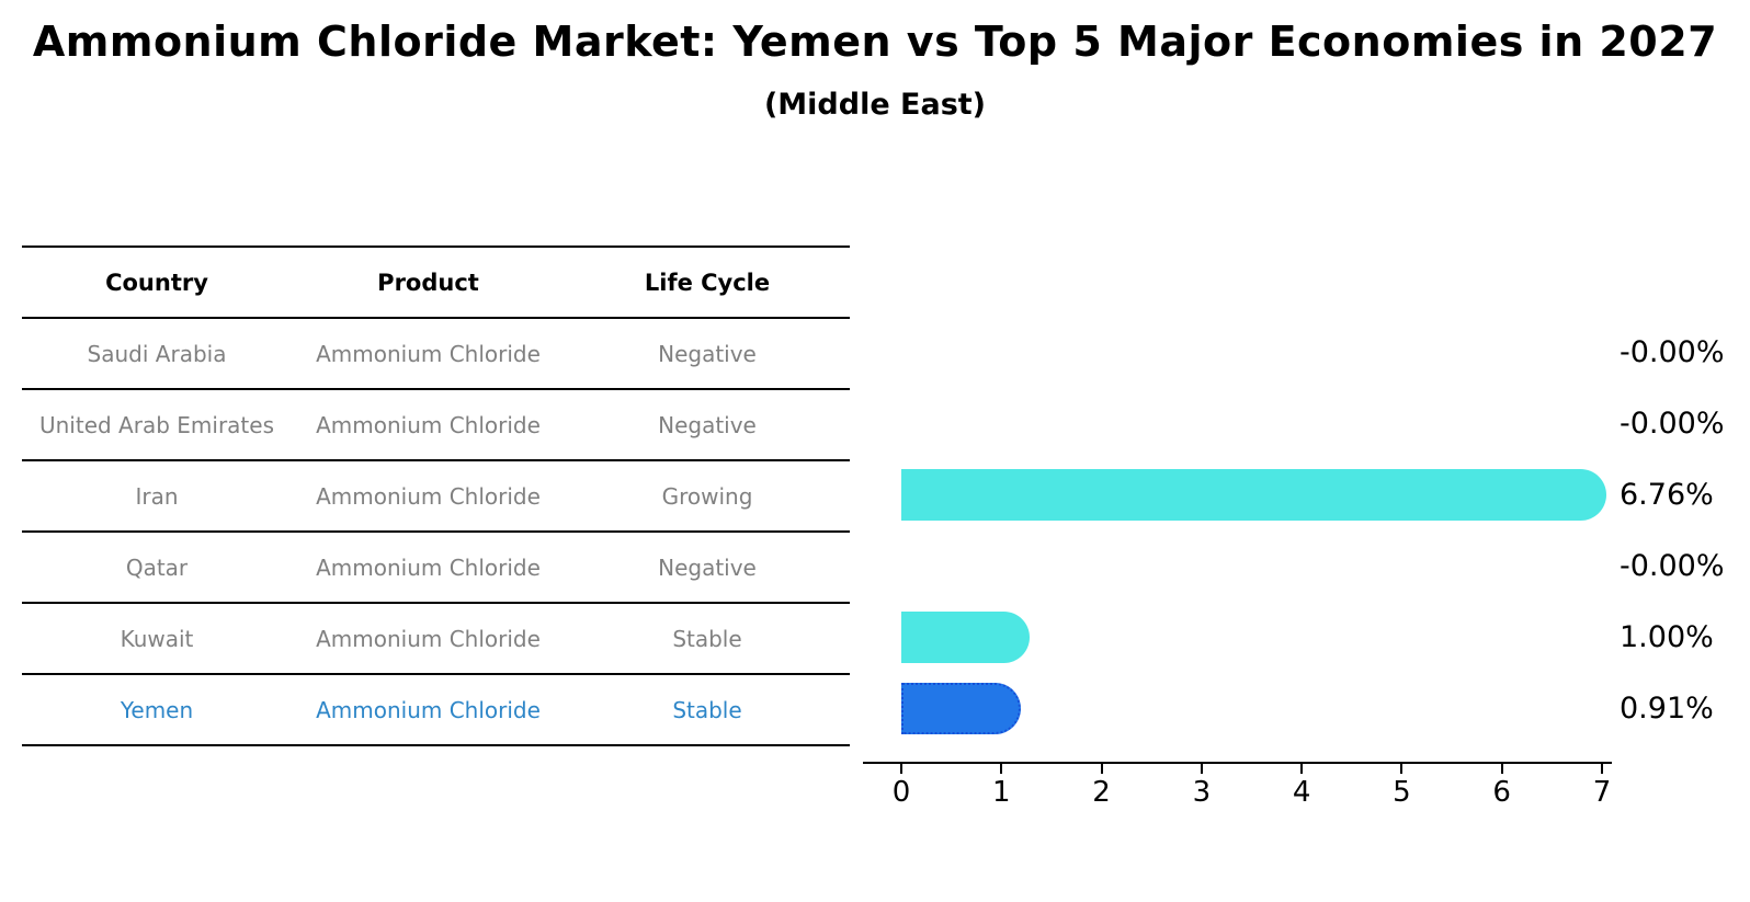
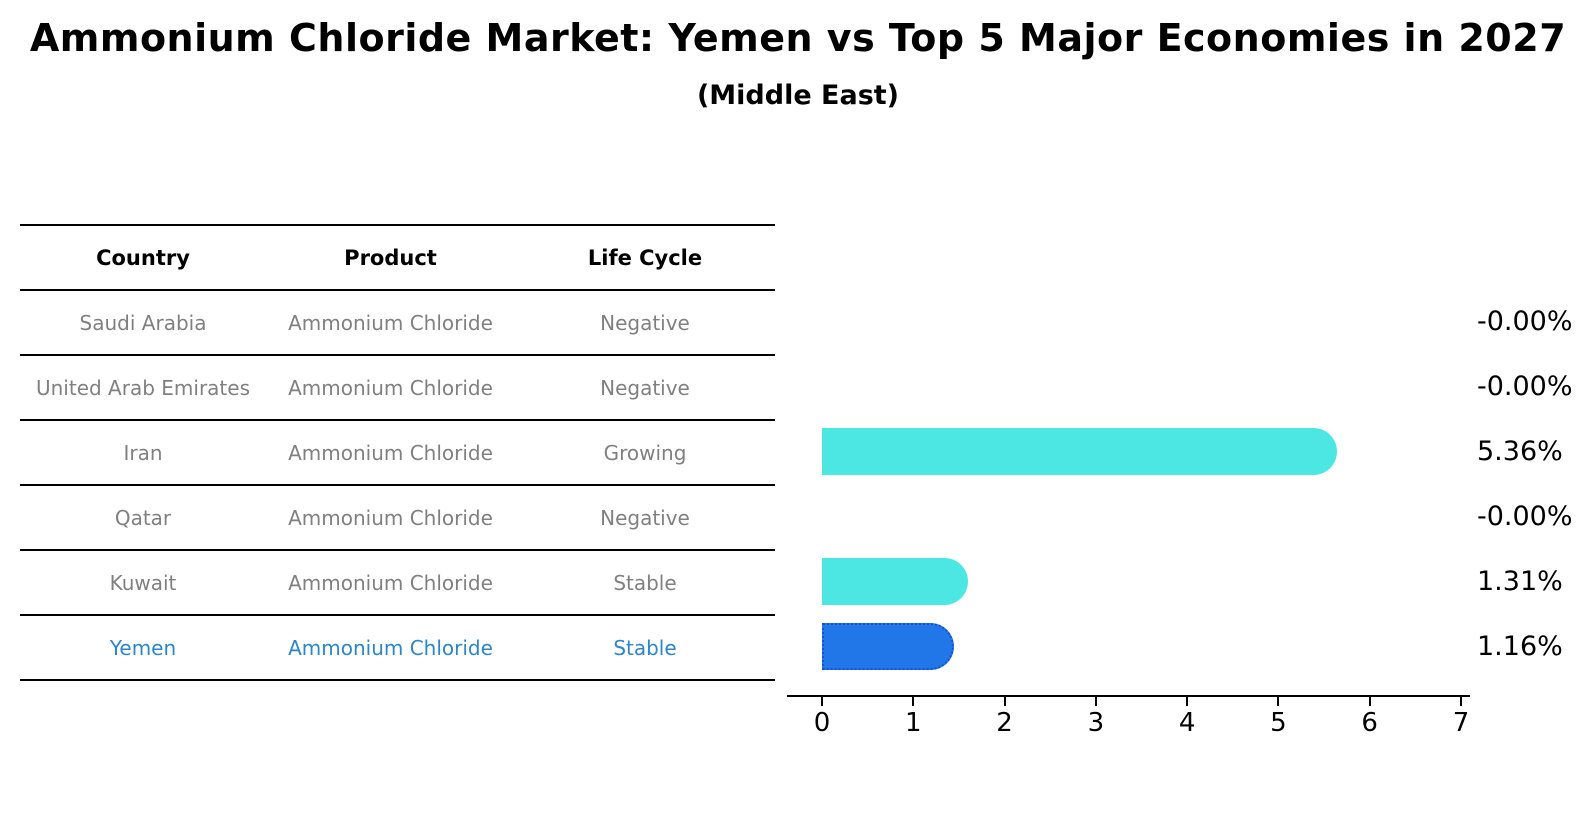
Iran: 6.76% -> 5.36%
Kuwait: 1.00% -> 1.31%
Yemen: 0.91% -> 1.16%
